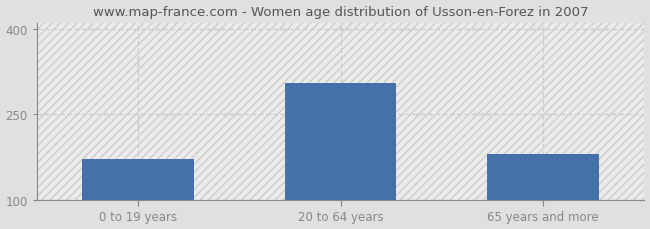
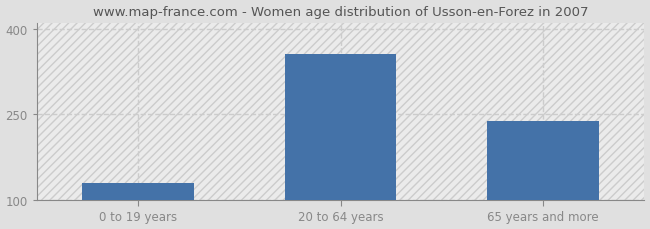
0 to 19 years: 172 -> 130
20 to 64 years: 304 -> 355
65 years and more: 180 -> 238
